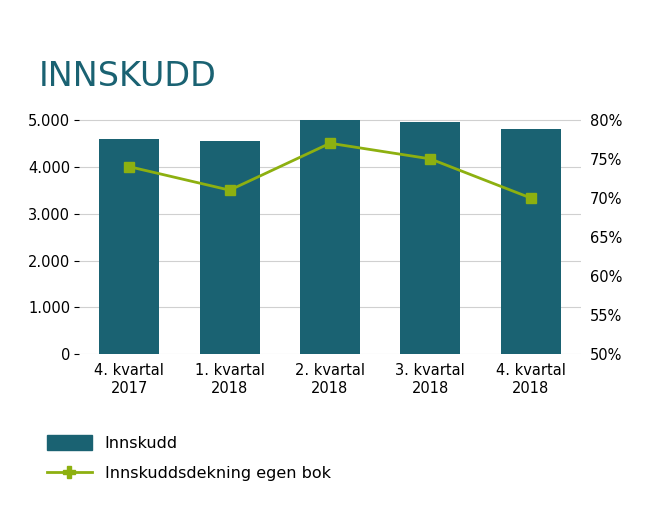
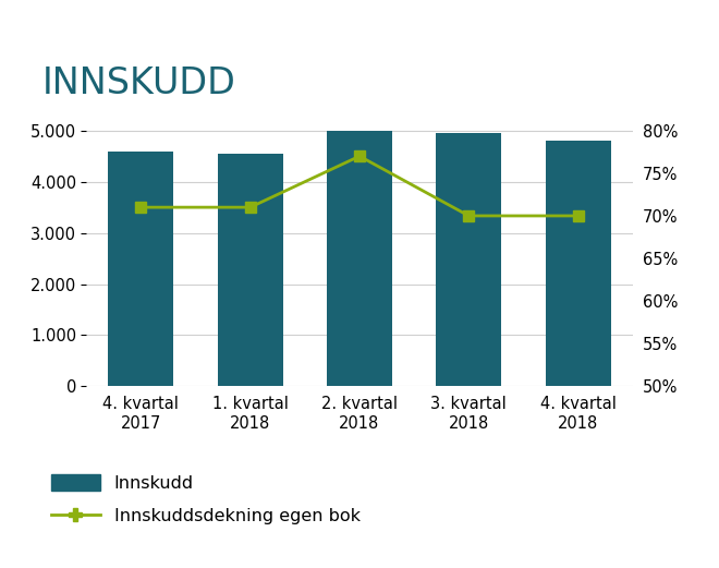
Innskuddsdekning egen bok/4. kvartal 2017: 74% -> 71%
Innskuddsdekning egen bok/3. kvartal 2018: 75% -> 70%
